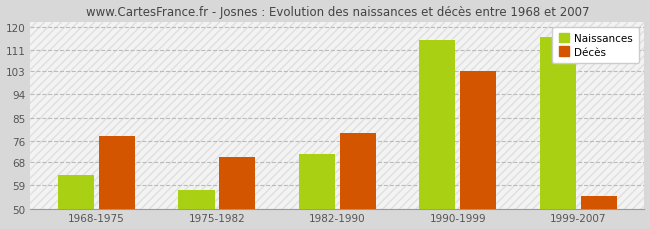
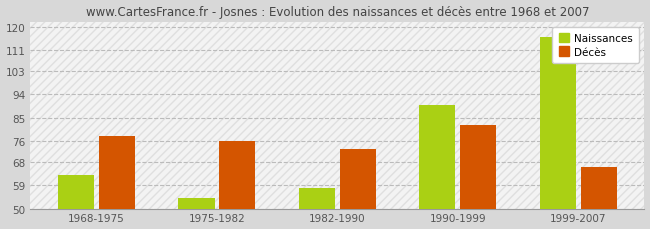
Naissances/1975-1982: 57 -> 54
Décès/1975-1982: 70 -> 76
Naissances/1982-1990: 71 -> 58
Décès/1982-1990: 79 -> 73
Naissances/1990-1999: 115 -> 90
Décès/1990-1999: 103 -> 82
Décès/1999-2007: 55 -> 66
